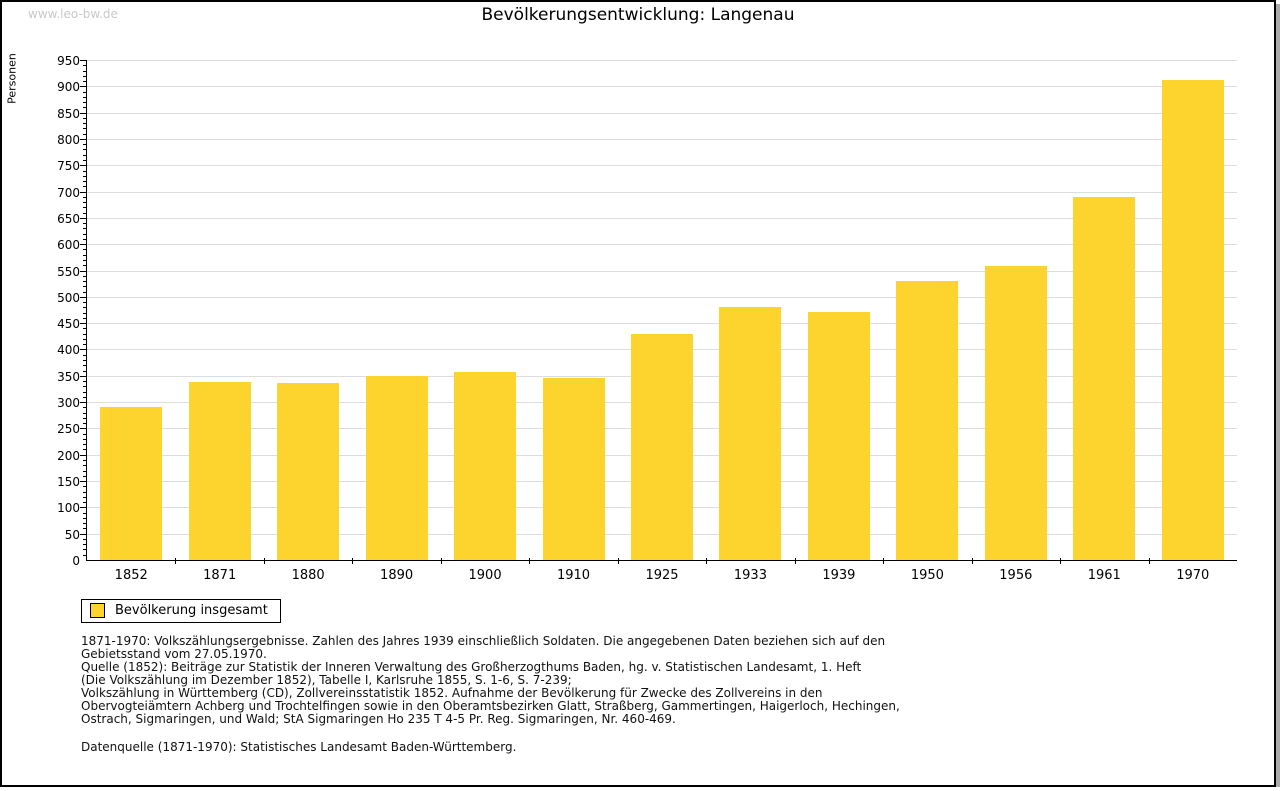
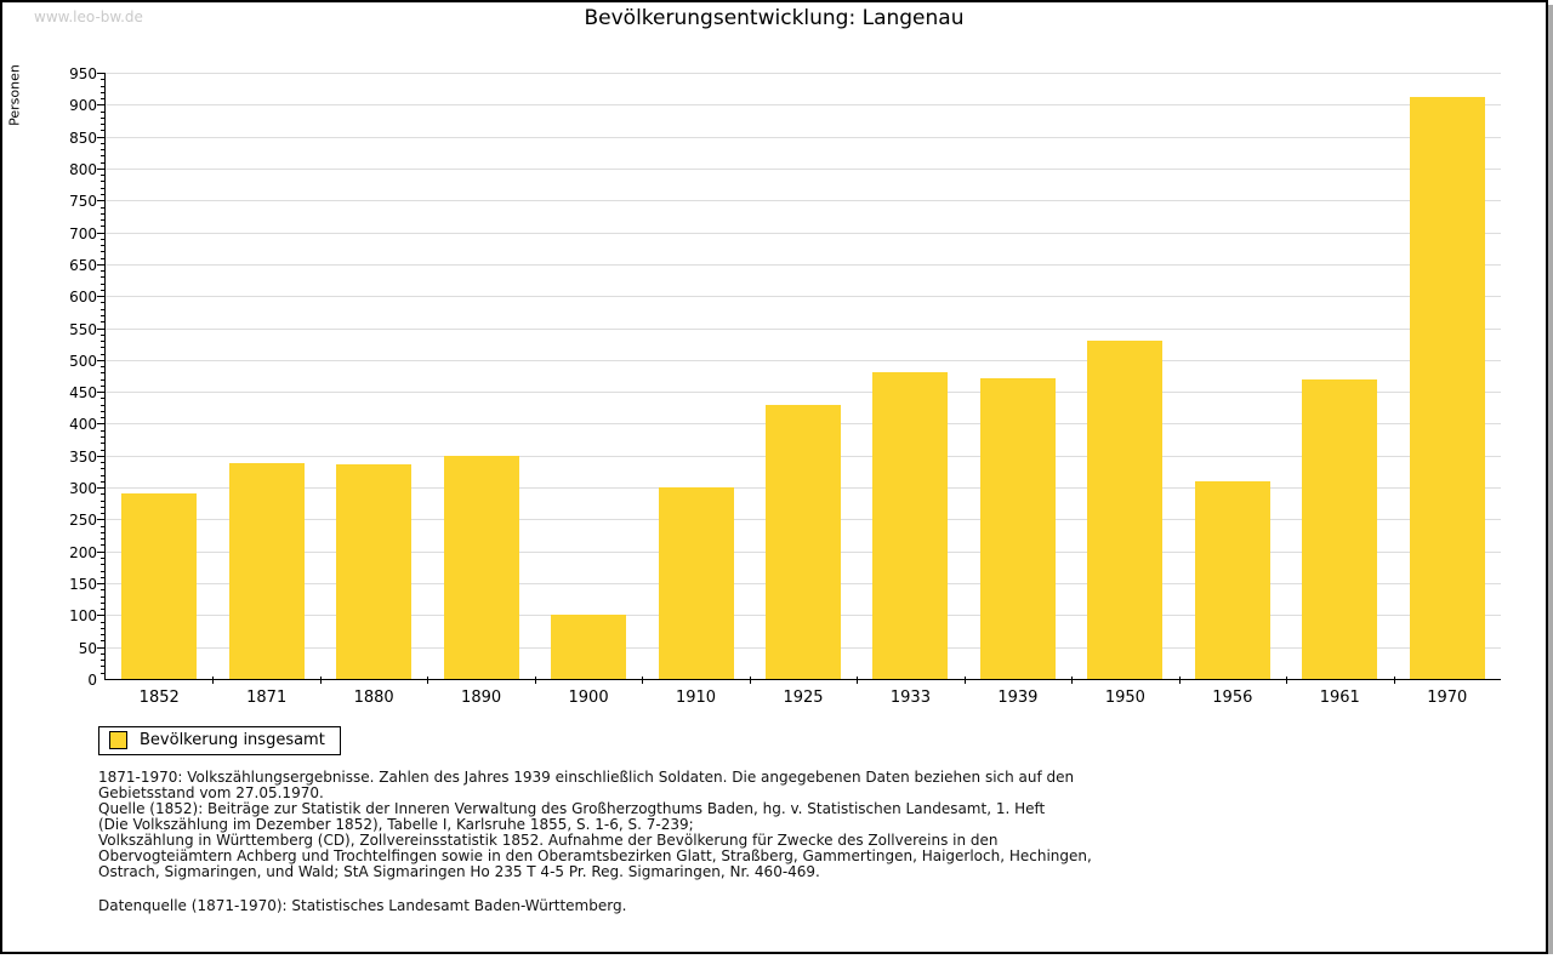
1900: 360 -> 100
1910: 340 -> 300
1956: 560 -> 310
1961: 690 -> 470
